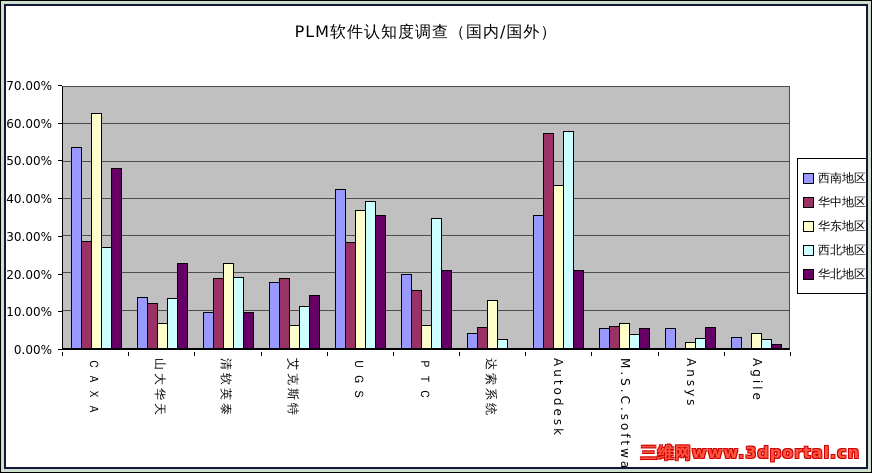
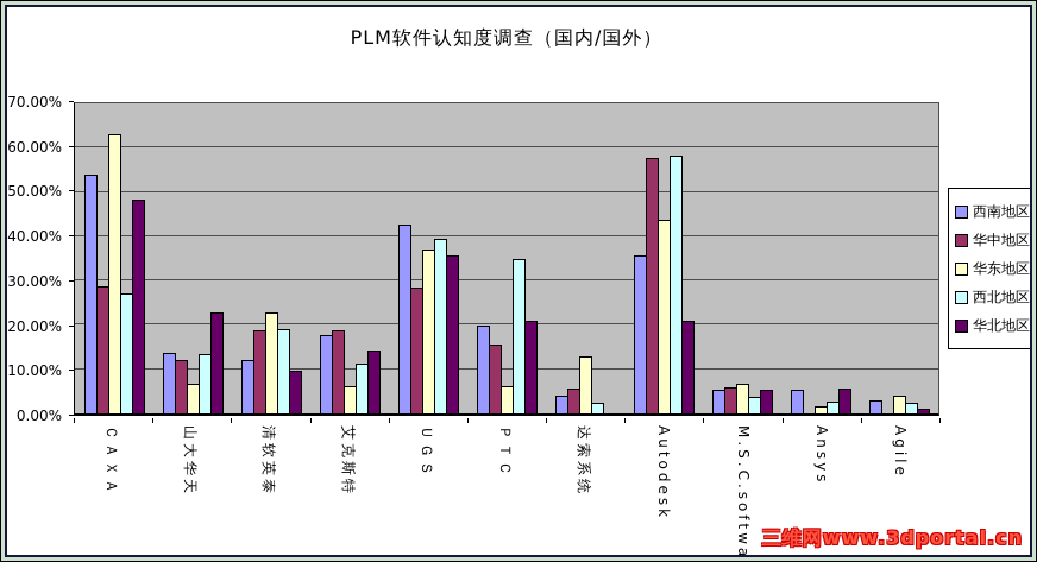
西南地区/清软英泰: 10% -> 12%
